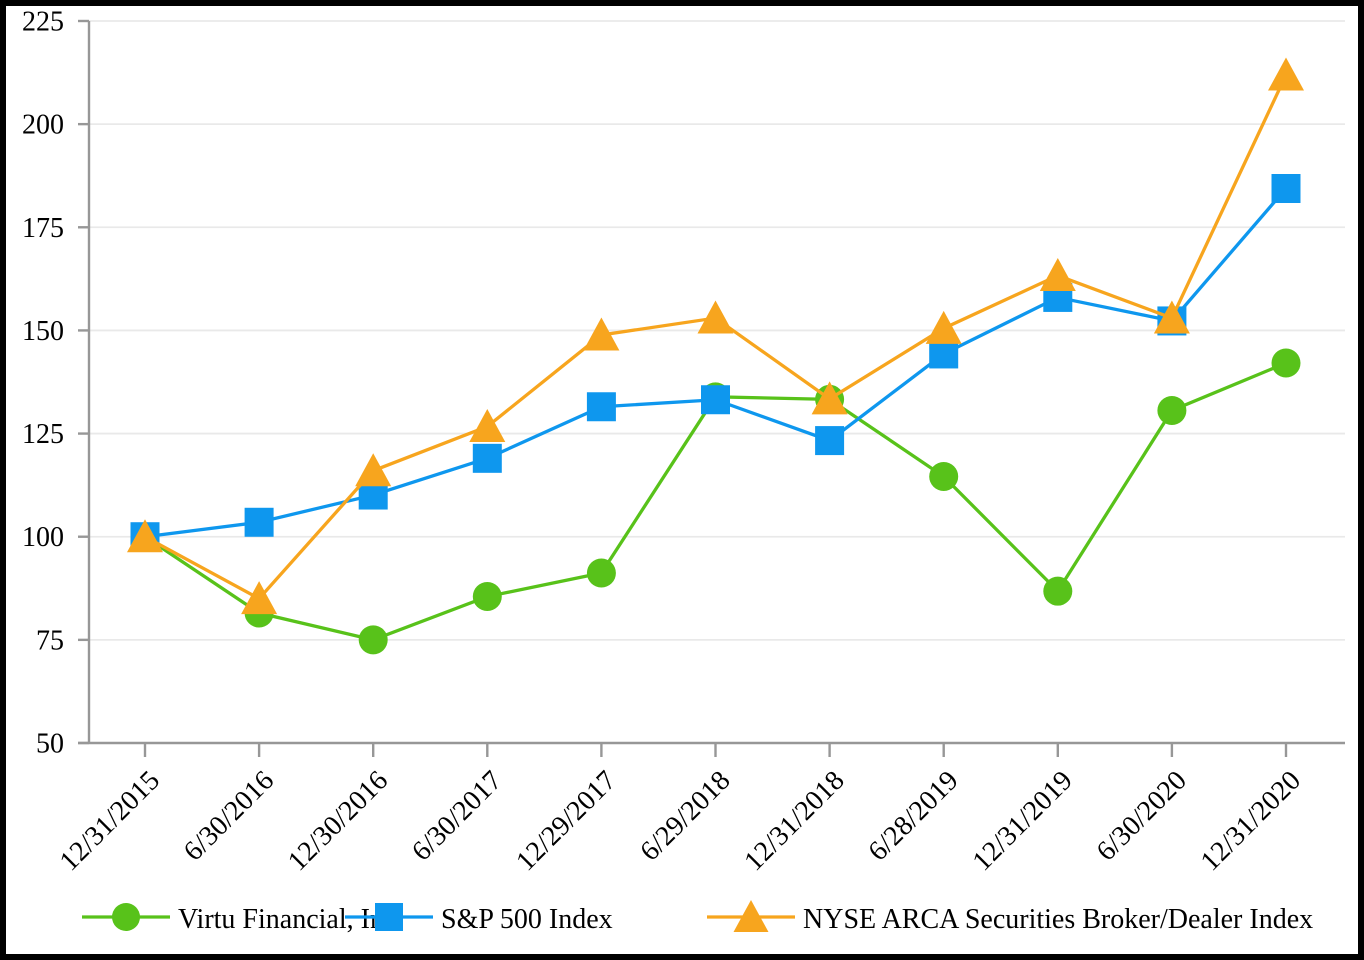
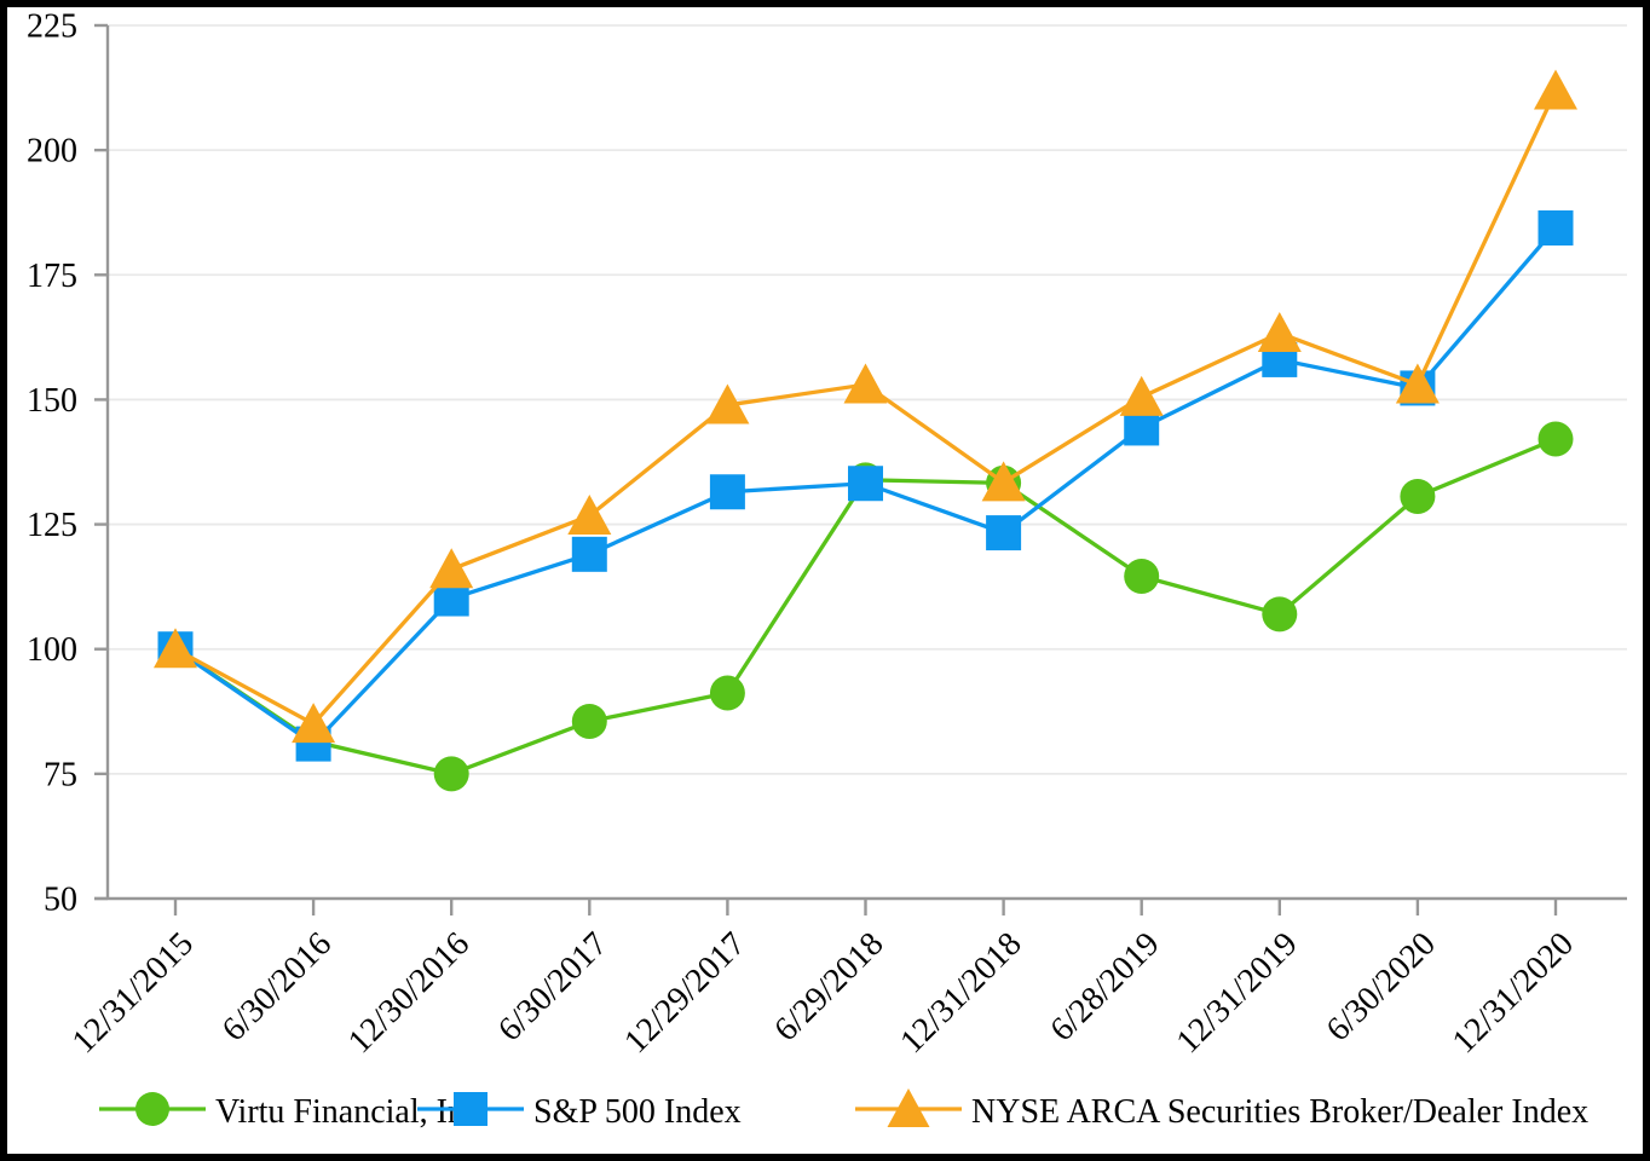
S&P 500 Index/6/30/2016: 104 -> 81
Virtu Financial, Inc./12/31/2019: 87 -> 107
